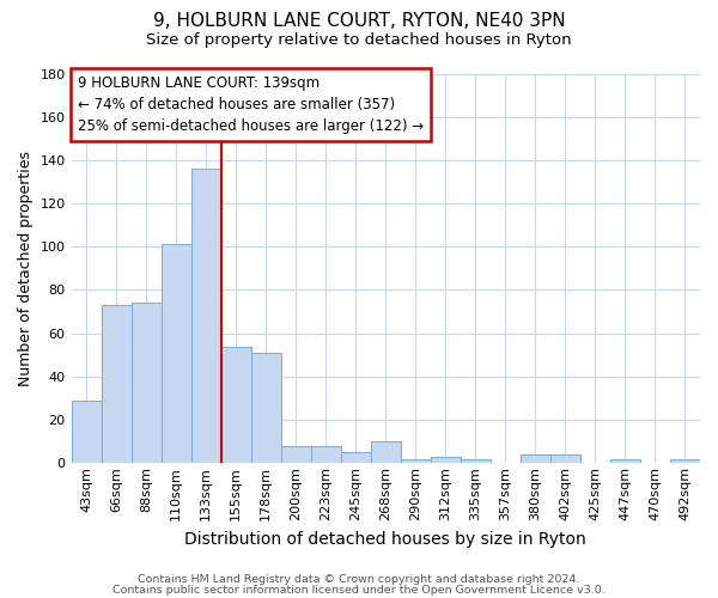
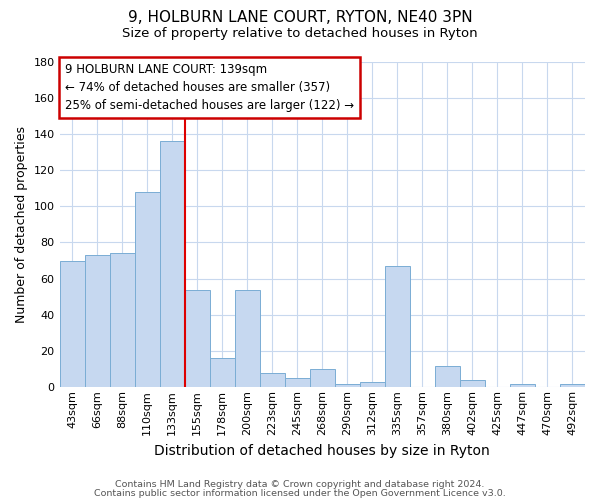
43sqm: 29 -> 70
110sqm: 101 -> 108
178sqm: 51 -> 16
200sqm: 8 -> 54
335sqm: 2 -> 67
380sqm: 4 -> 12
